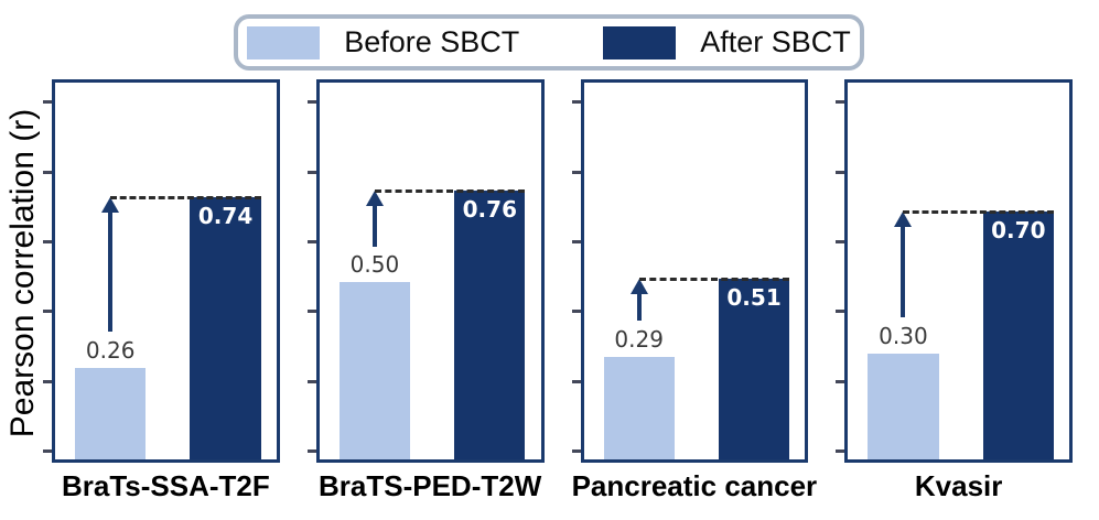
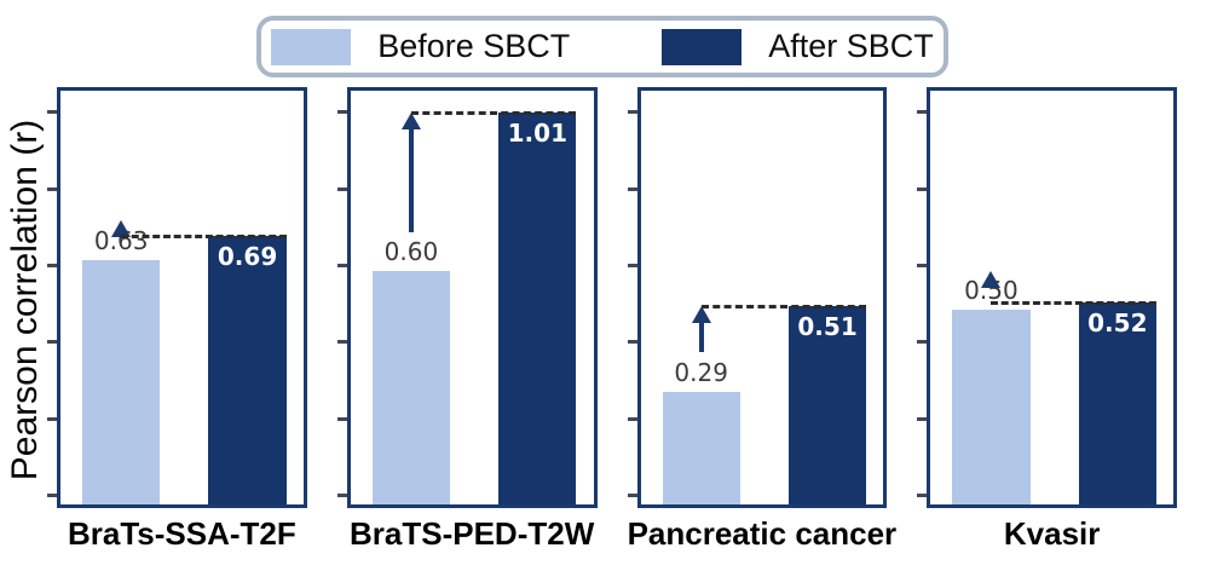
Before SBCT/BraTs-SSA-T2F: 0.26 -> 0.63
After SBCT/BraTs-SSA-T2F: 0.74 -> 0.69
Before SBCT/BraTS-PED-T2W: 0.50 -> 0.60
After SBCT/BraTS-PED-T2W: 0.76 -> 1.01
Before SBCT/Kvasir: 0.30 -> 0.50
After SBCT/Kvasir: 0.70 -> 0.52
